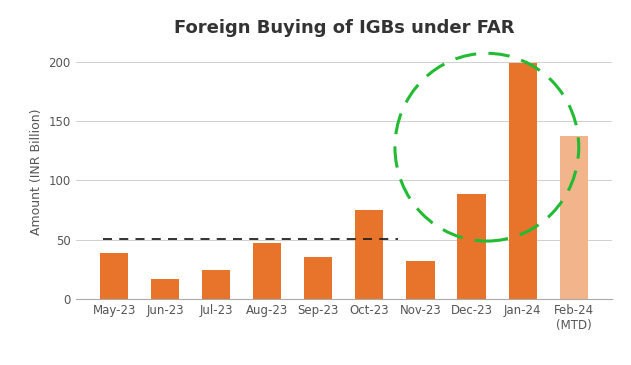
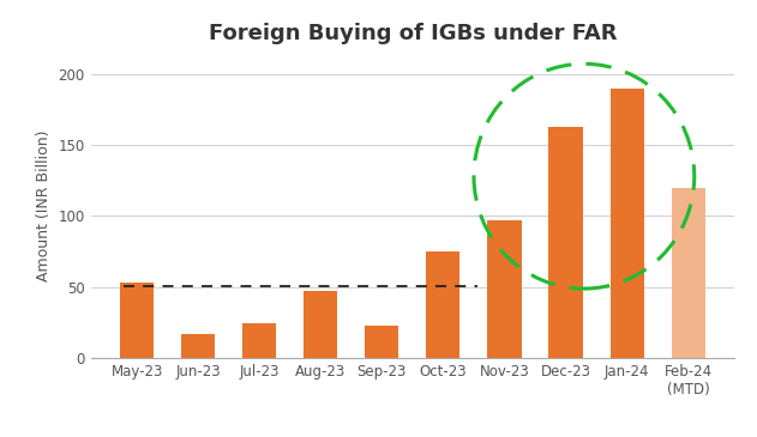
May-23: 39 -> 53
Sep-23: 36 -> 23
Nov-23: 32 -> 97
Dec-23: 89 -> 163
Jan-24: 199 -> 190
Feb-24 (MTD): 137 -> 120
